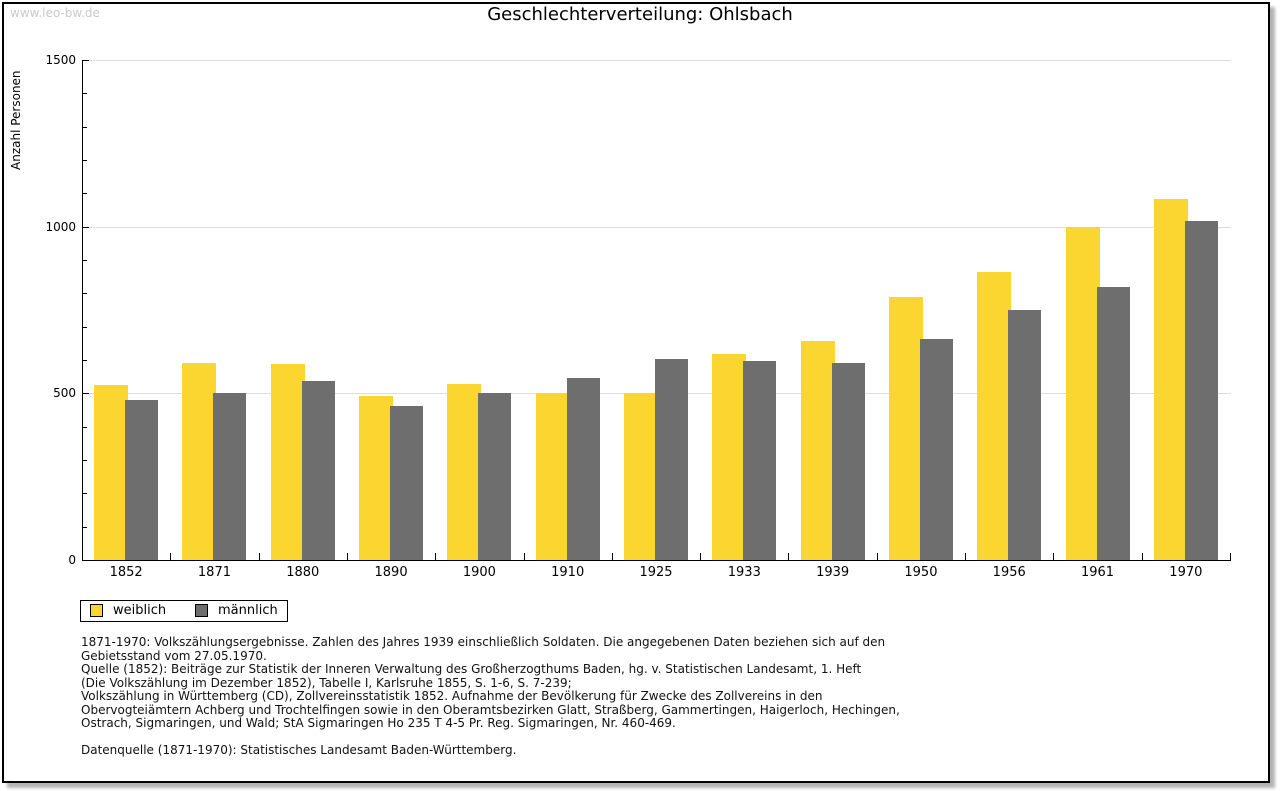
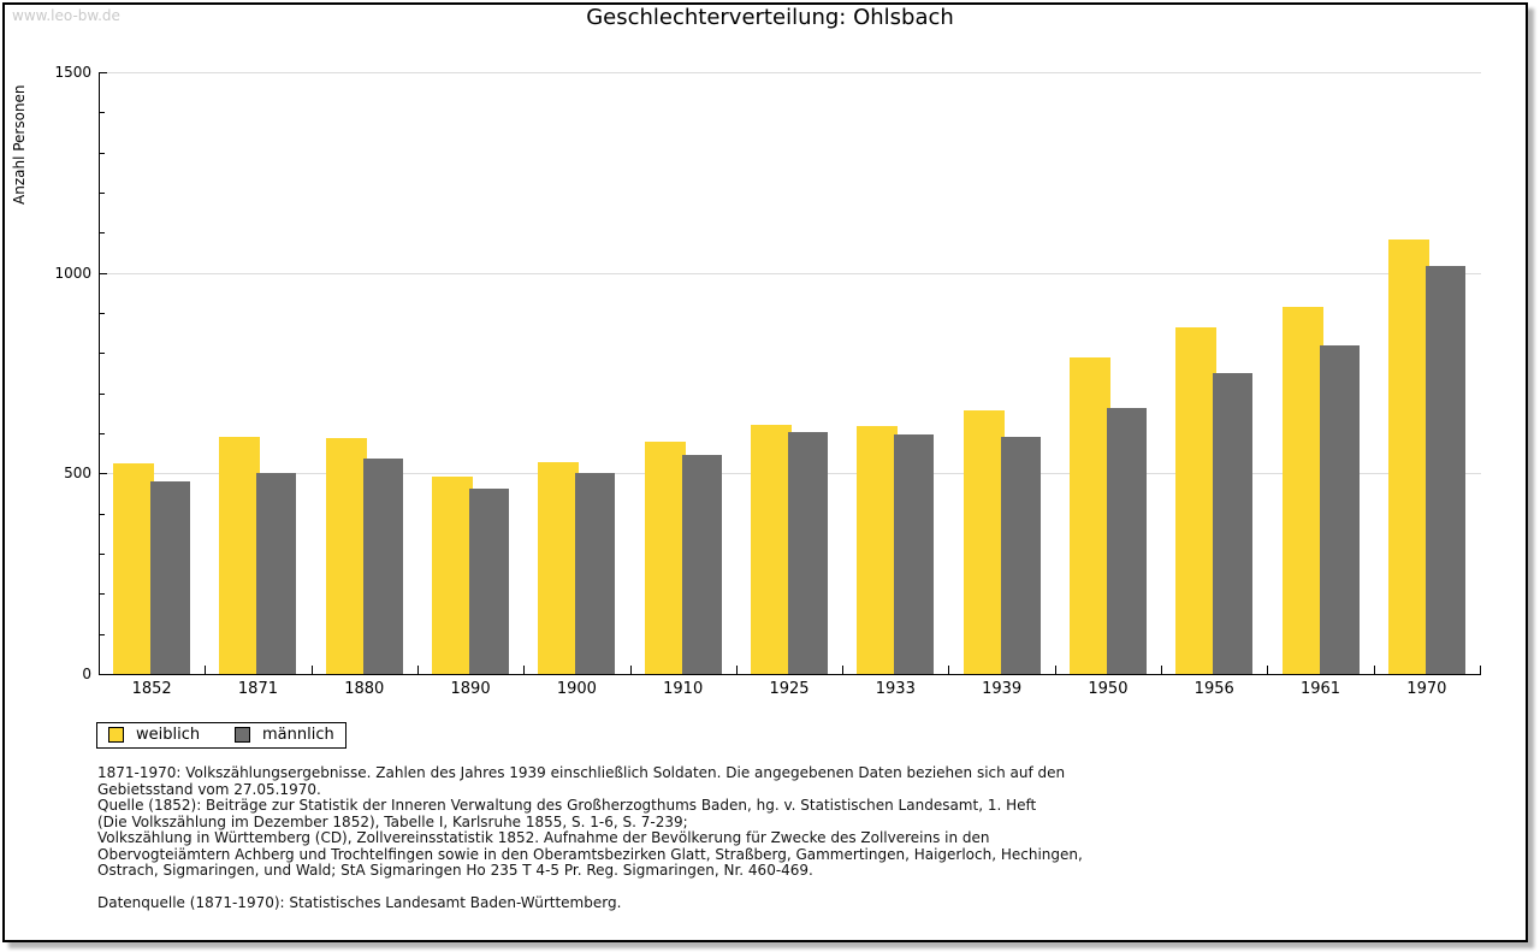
weiblich/1910: 500 -> 580
weiblich/1925: 500 -> 620
weiblich/1961: 1000 -> 920
